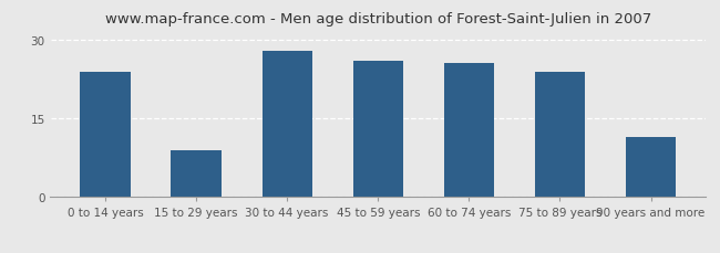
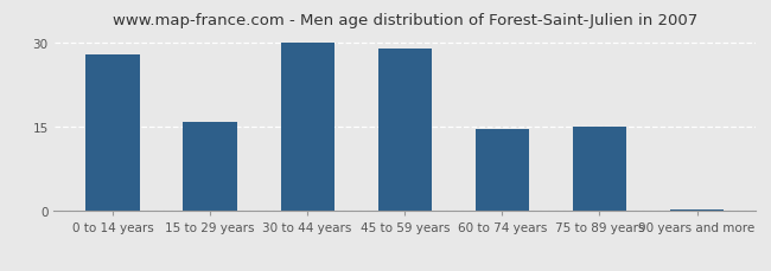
0 to 14 years: 24.0 -> 28.0
15 to 29 years: 9.0 -> 16.0
30 to 44 years: 28.0 -> 30.0
45 to 59 years: 26.0 -> 29.0
60 to 74 years: 25.5 -> 14.7
75 to 89 years: 24.0 -> 15.0
90 years and more: 11.5 -> 0.4
